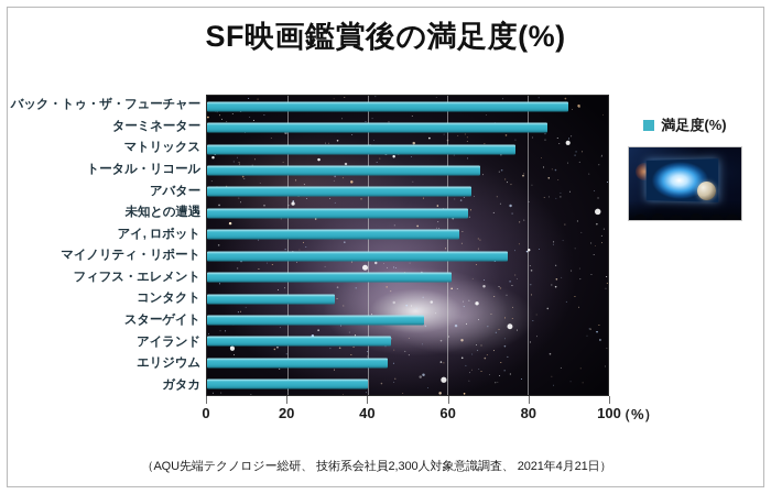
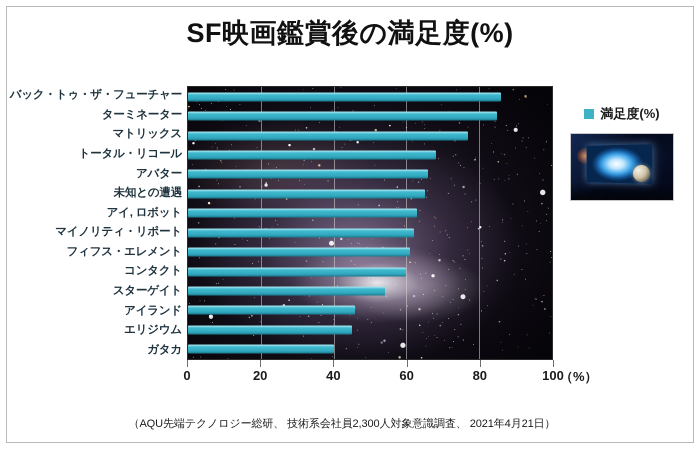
バック・トゥ・ザ・フューチャー: 90 -> 86
マイノリティ・リポート: 75 -> 62
コンタクト: 32 -> 60
